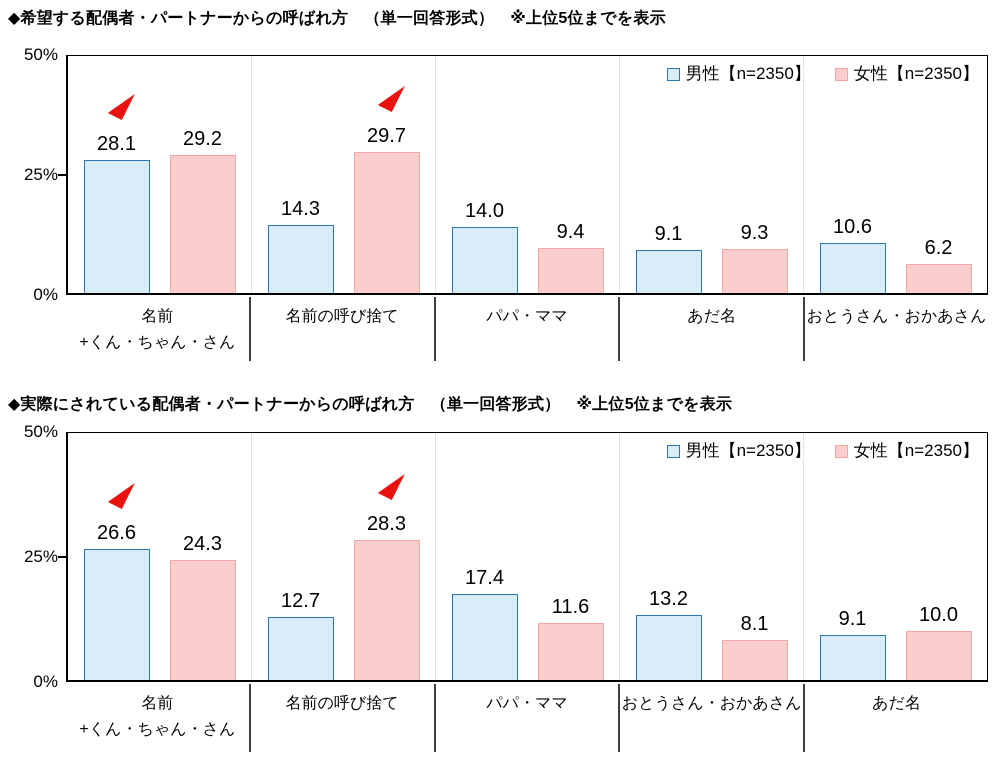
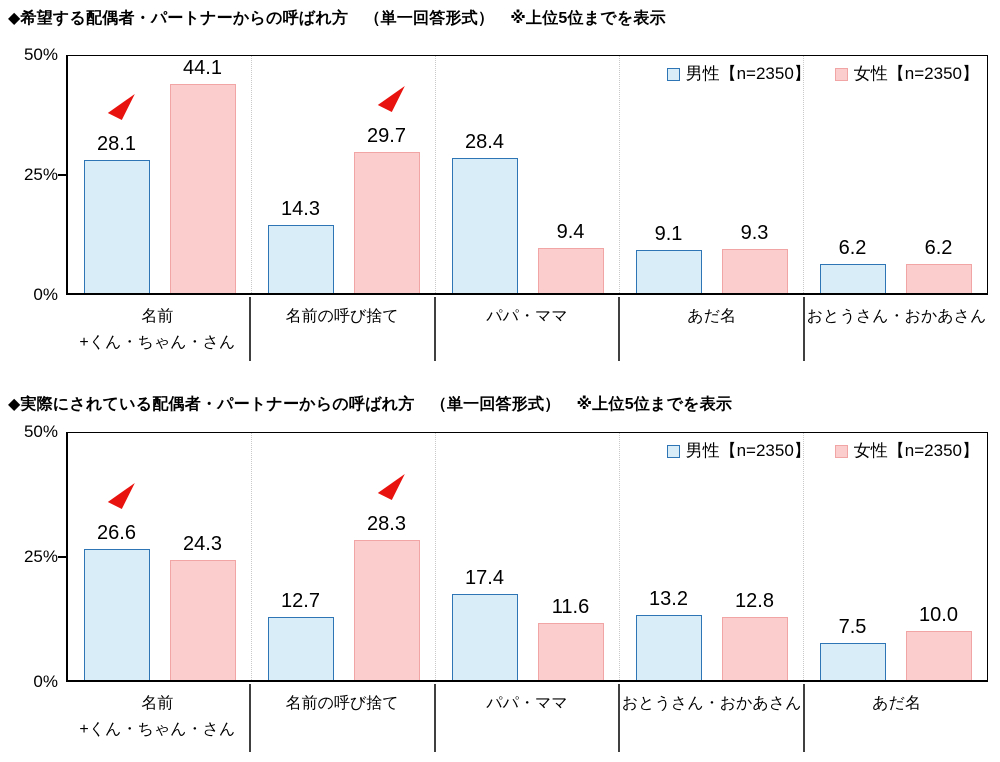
◆希望する配偶者・パートナーからの呼ばれ方 （単一回答形式） ※上位5位までを表示/女性【n=2350】/名前 +くん・ちゃん・さん: 29.2 -> 44.1
◆希望する配偶者・パートナーからの呼ばれ方 （単一回答形式） ※上位5位までを表示/男性【n=2350】/パパ・ママ: 14.0 -> 28.4
◆希望する配偶者・パートナーからの呼ばれ方 （単一回答形式） ※上位5位までを表示/男性【n=2350】/おとうさん・おかあさん: 10.6 -> 6.2
◆実際にされている配偶者・パートナーからの呼ばれ方 （単一回答形式） ※上位5位までを表示/女性【n=2350】/おとうさん・おかあさん: 8.1 -> 12.8
◆実際にされている配偶者・パートナーからの呼ばれ方 （単一回答形式） ※上位5位までを表示/男性【n=2350】/あだ名: 9.1 -> 7.5
